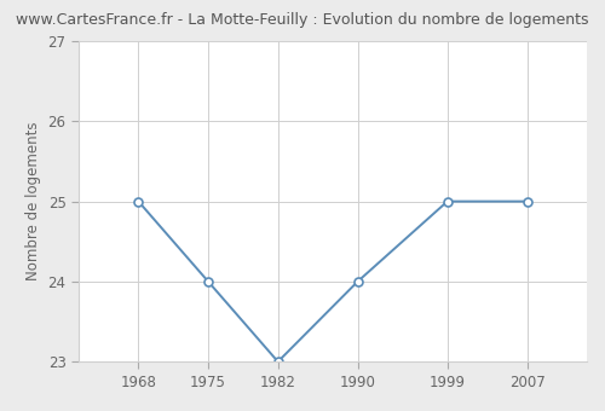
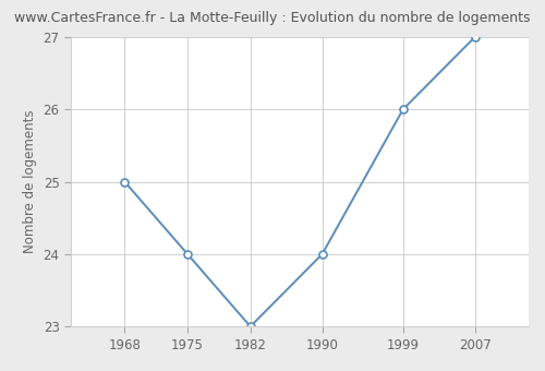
1999: 25 -> 26
2007: 25 -> 27
